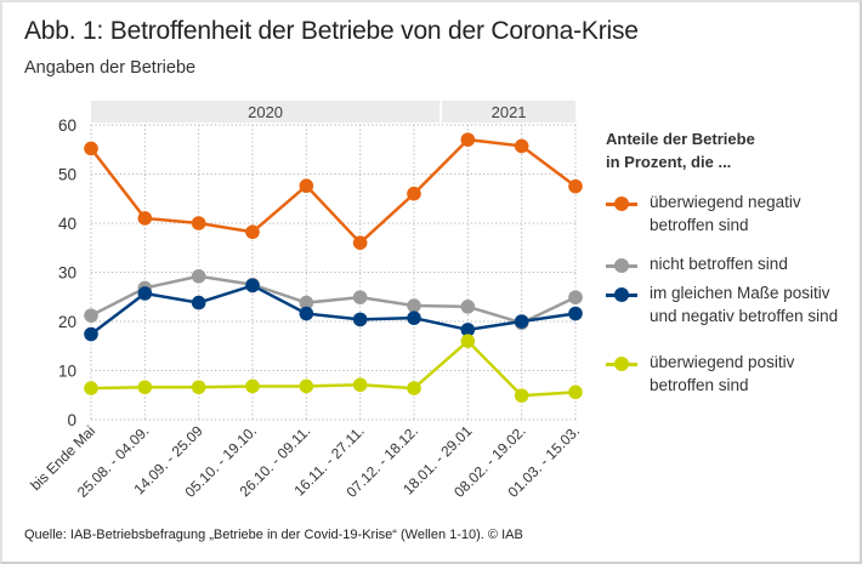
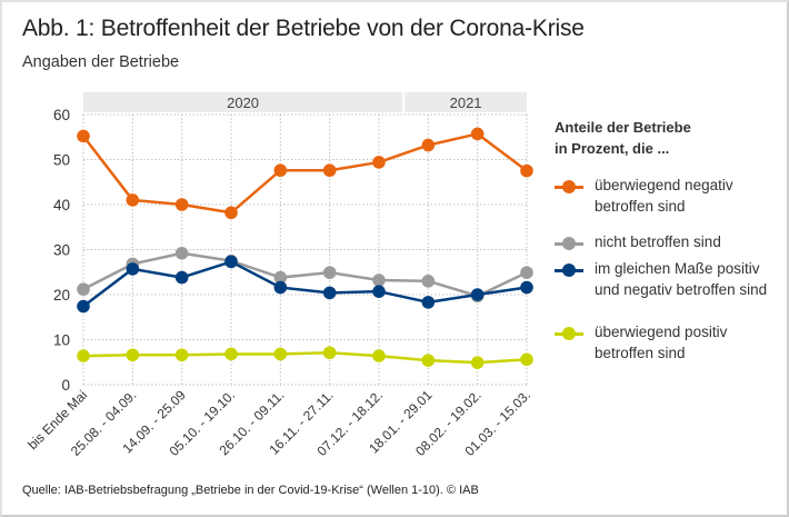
überwiegend negativ betroffen sind/16.11. - 27.11.: 36 -> 48
überwiegend negativ betroffen sind/07.12. - 18.12.: 46 -> 49
überwiegend negativ betroffen sind/18.01. - 29.01: 57 -> 53
überwiegend positiv betroffen sind/18.01. - 29.01: 16 -> 5
